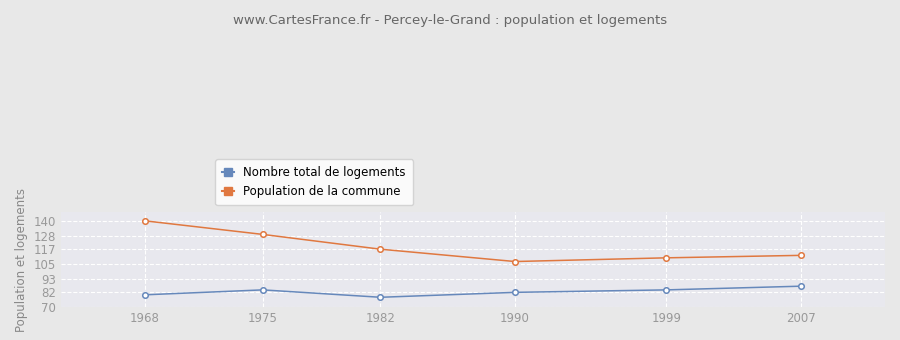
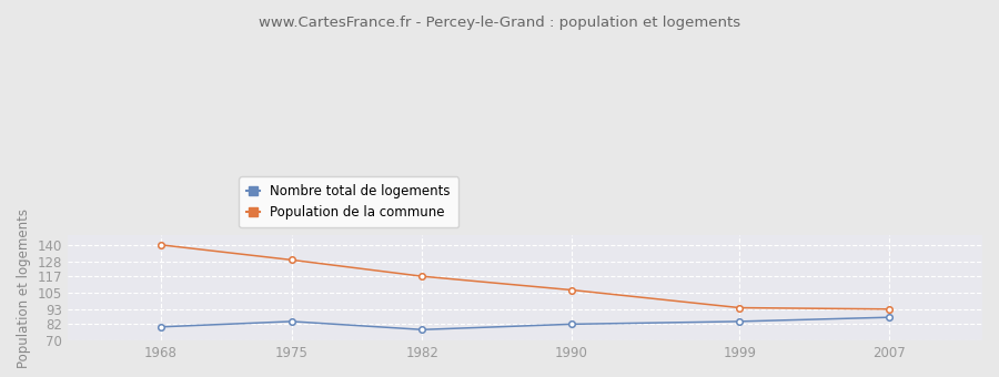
Population de la commune/1999: 110 -> 94
Population de la commune/2007: 112 -> 93
